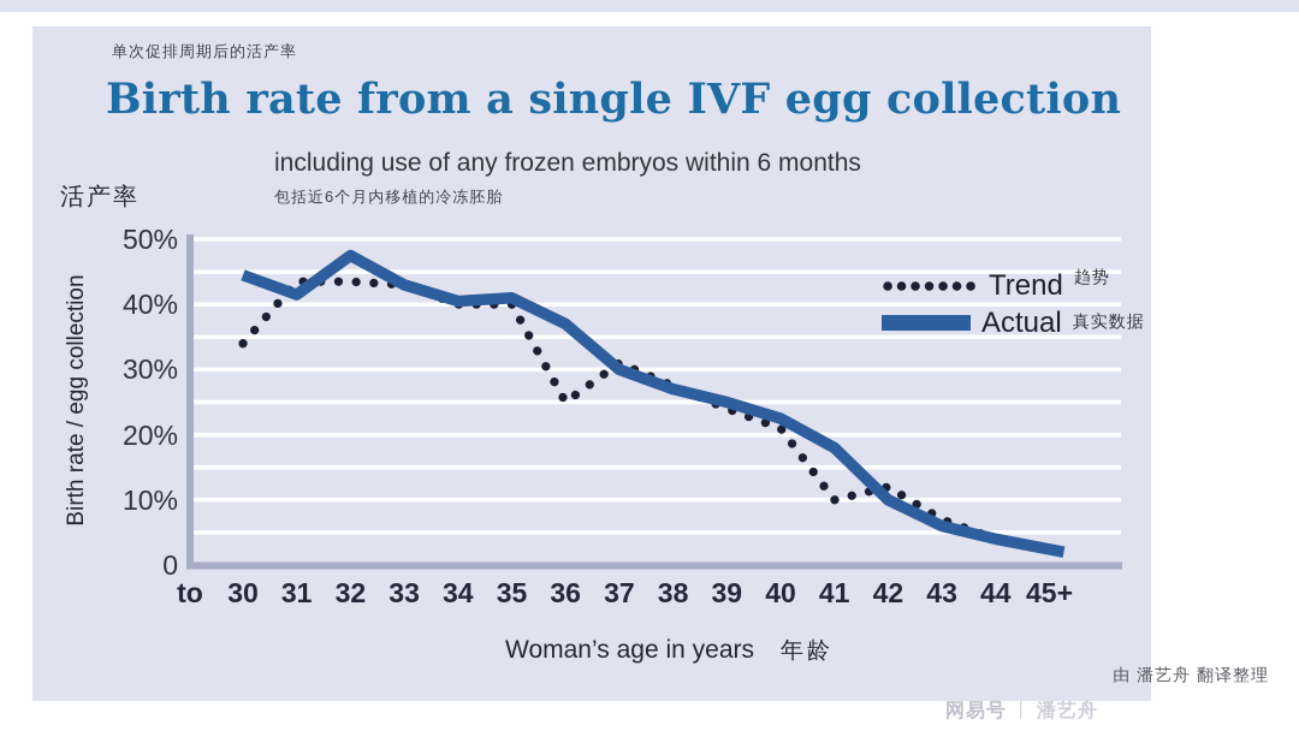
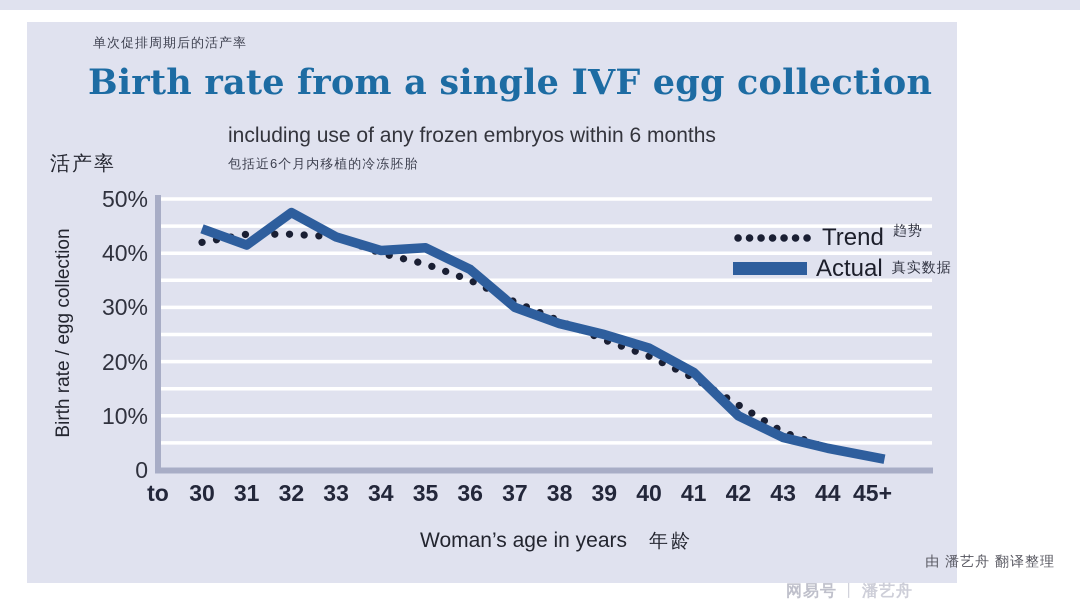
Trend/to 30: 34% -> 42%
Trend/35: 40% -> 38%
Trend/36: 25% -> 35%
Trend/41: 10% -> 17%
